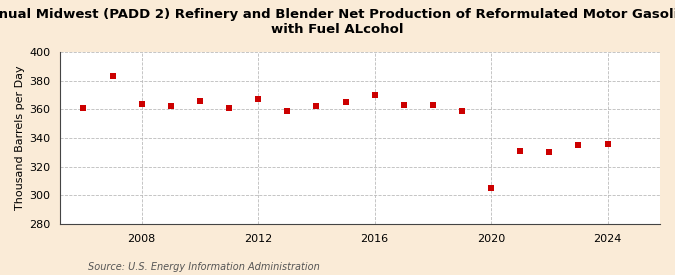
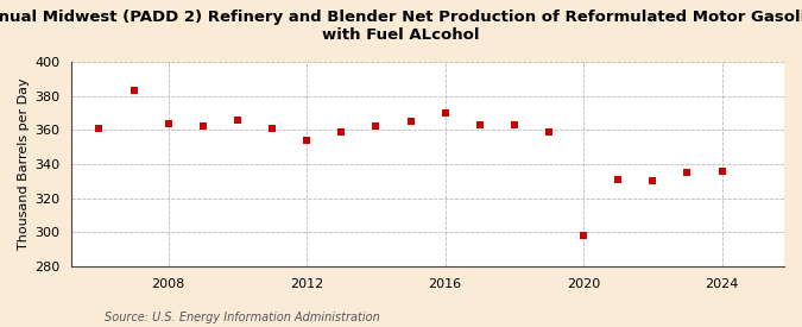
2012: 367 -> 354
2020: 305 -> 298
